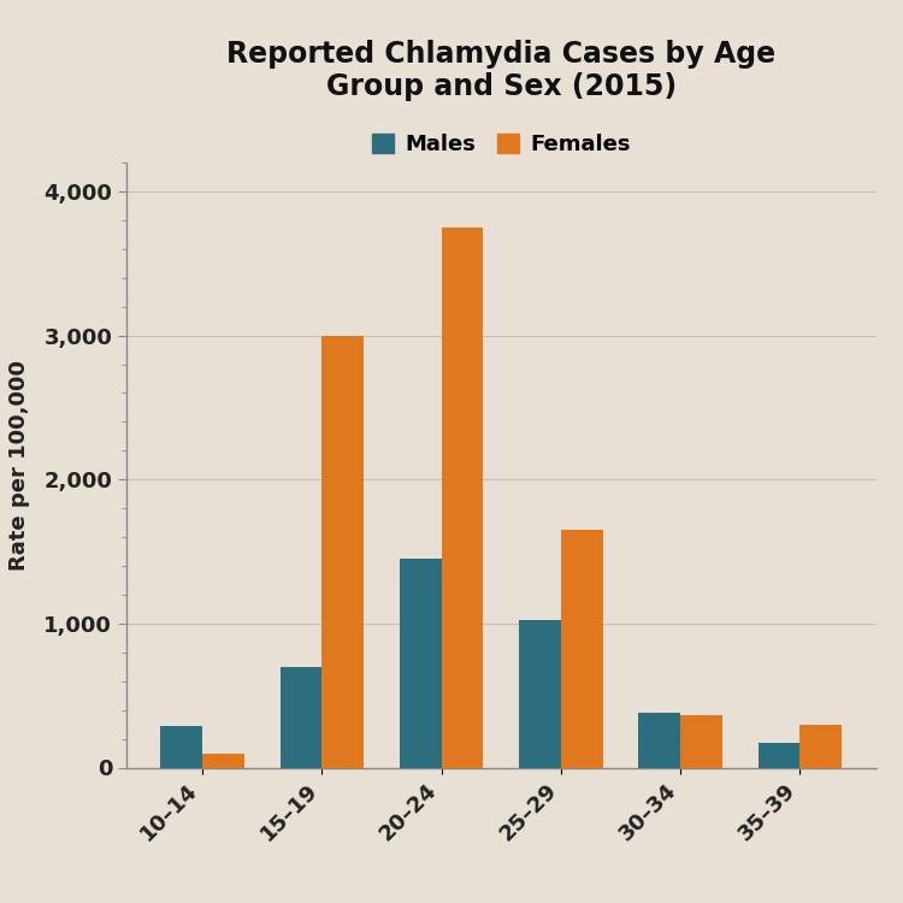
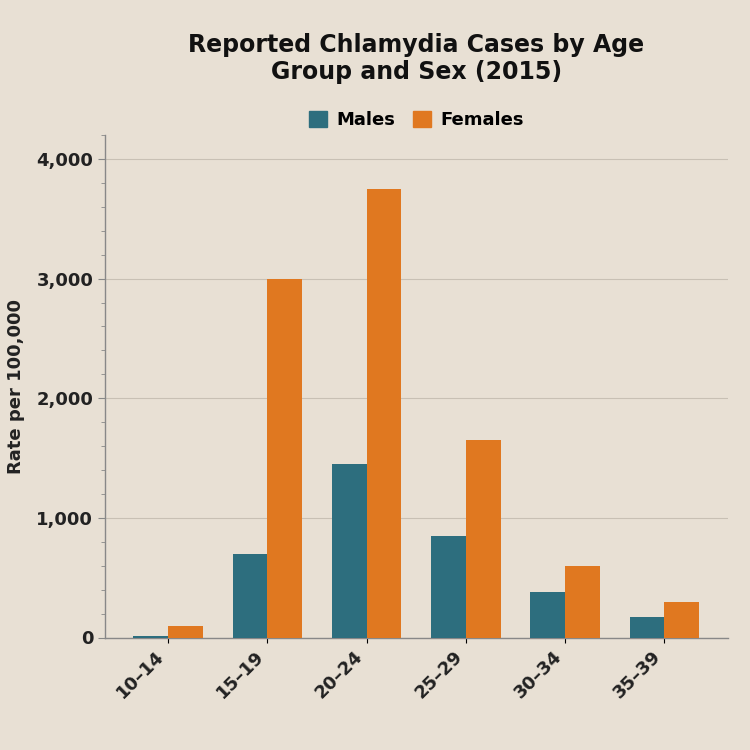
Males/10–14: 290 -> 20
Males/25–29: 1,020 -> 850
Females/30–34: 360 -> 600
